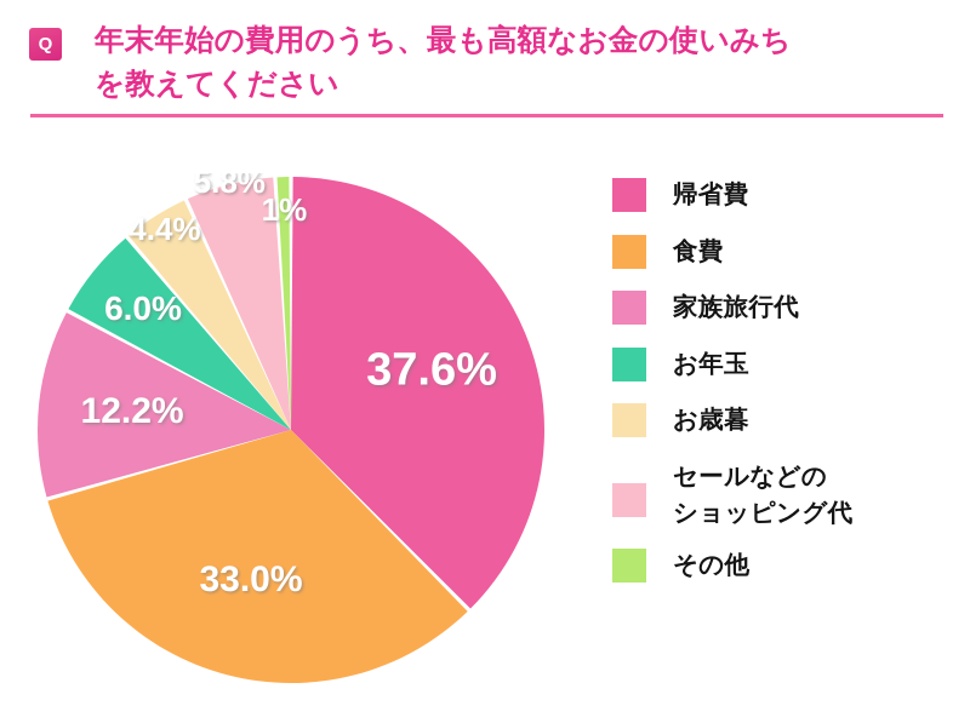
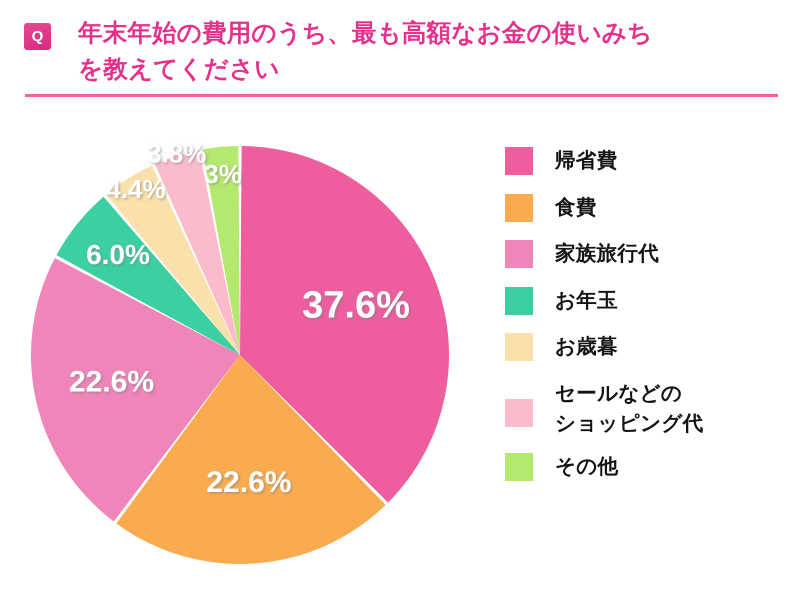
食費: 33.0% -> 22.6%
家族旅行代: 12.2% -> 22.6%
セールなどの ショッピング代: 5.8% -> 3.8%
その他: 1% -> 3%
